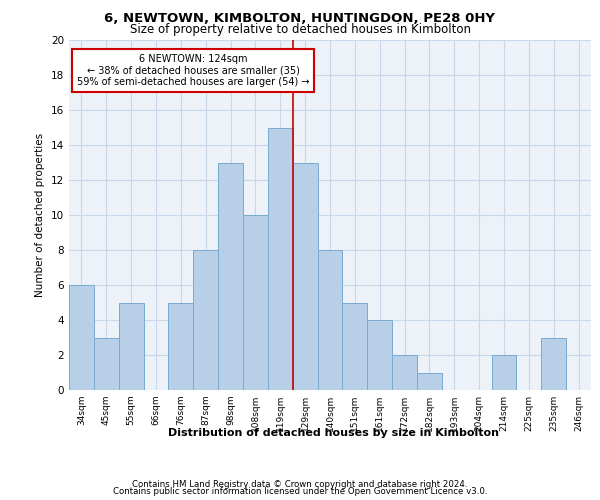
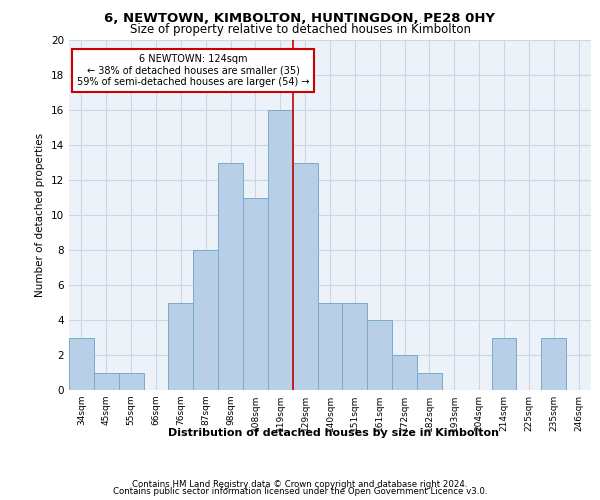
34sqm: 6 -> 3
45sqm: 3 -> 1
55sqm: 5 -> 1
108sqm: 10 -> 11
119sqm: 15 -> 16
140sqm: 8 -> 5
214sqm: 2 -> 3
